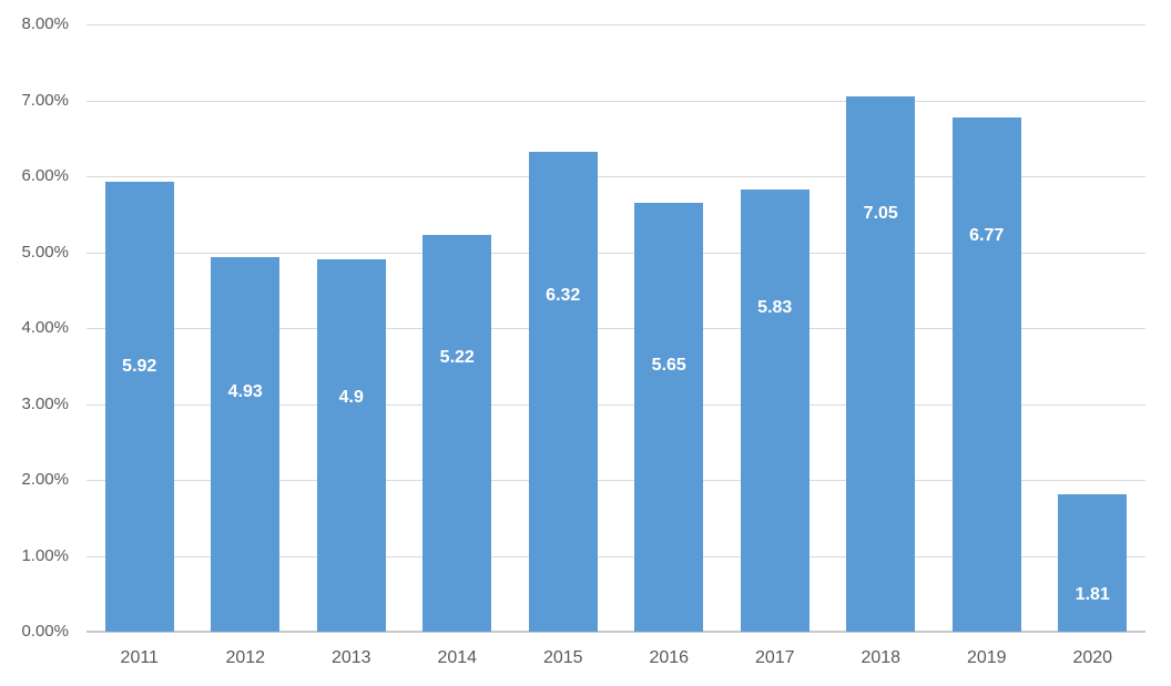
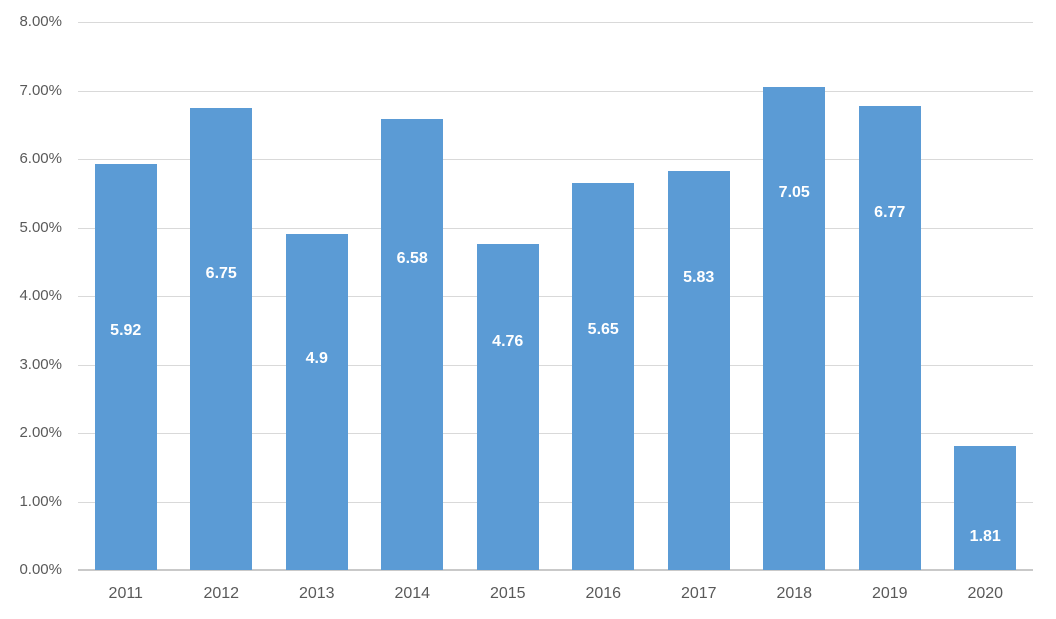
2012: 4.93 -> 6.75
2014: 5.22 -> 6.58
2015: 6.32 -> 4.76
